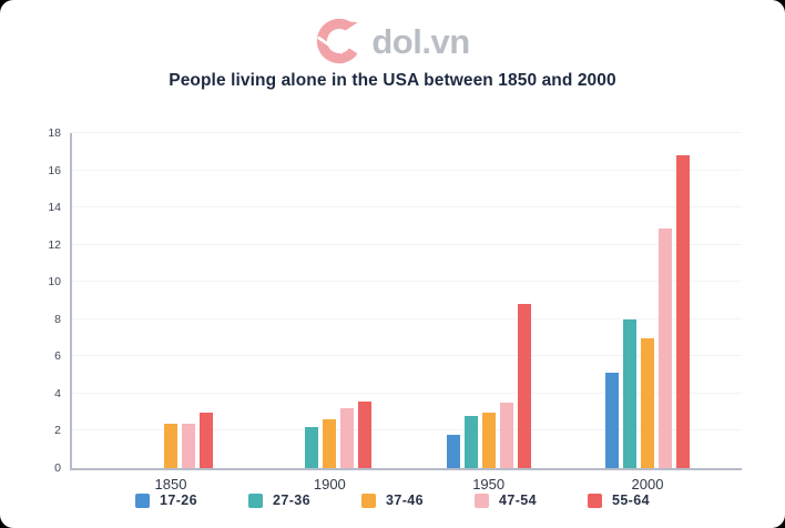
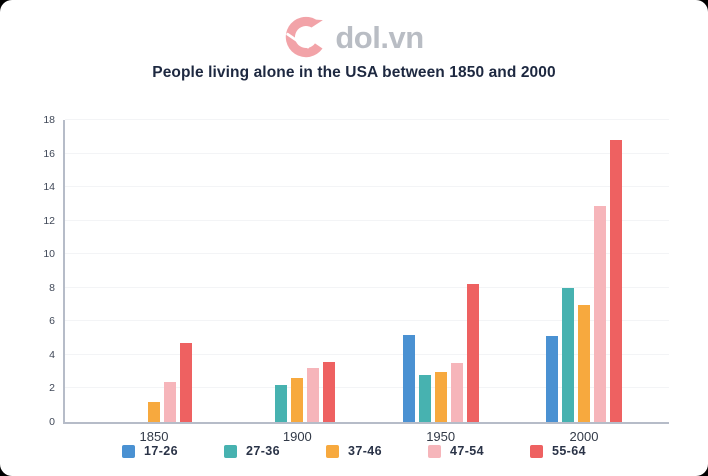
37-46/1850: 2.4 -> 1.2
55-64/1850: 3.0 -> 4.7
17-26/1950: 1.8 -> 5.2
55-64/1950: 8.8 -> 8.2
